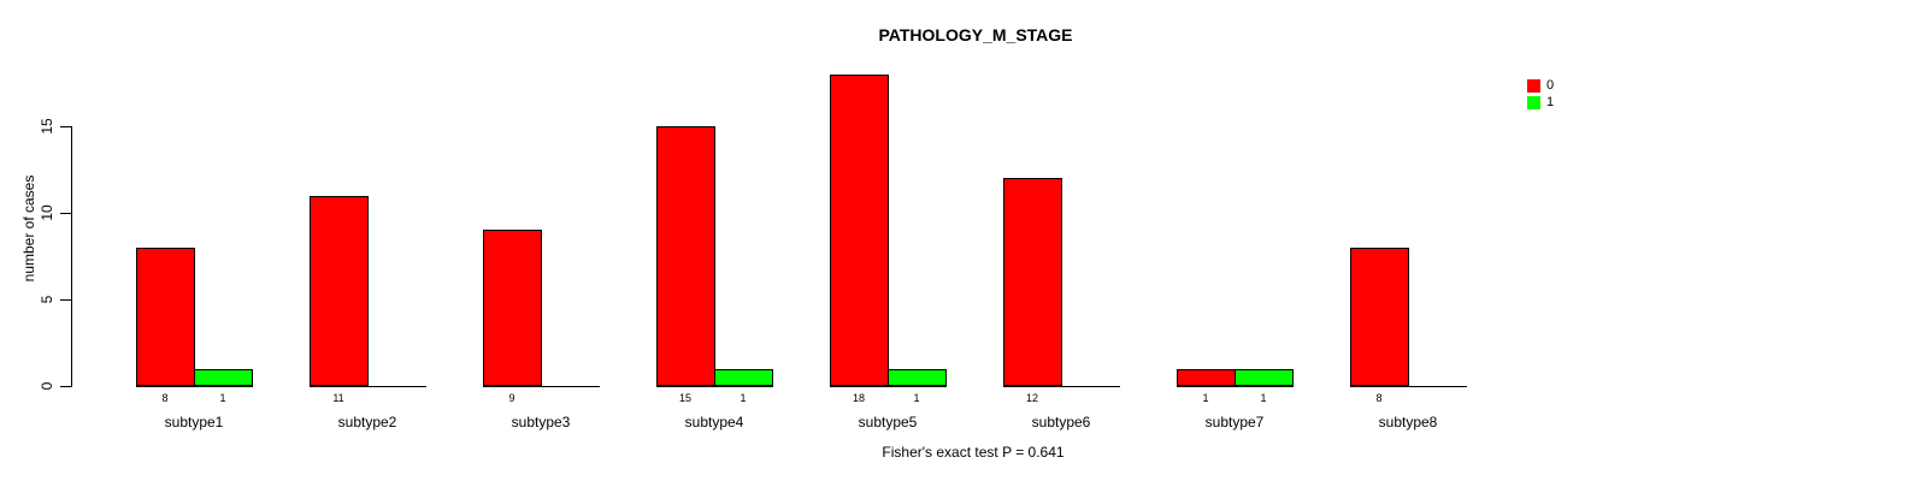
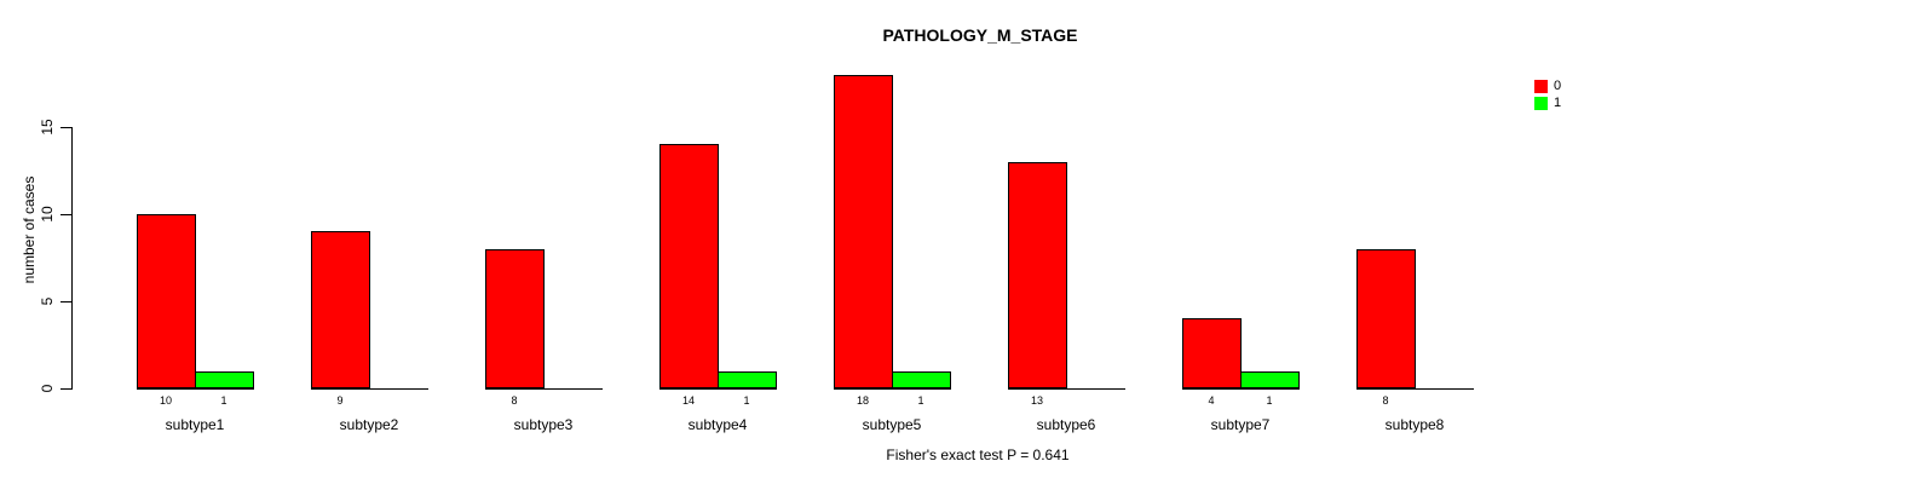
0/subtype1: 8 -> 10
0/subtype2: 11 -> 9
0/subtype3: 9 -> 8
0/subtype4: 15 -> 14
0/subtype6: 12 -> 13
0/subtype7: 1 -> 4
